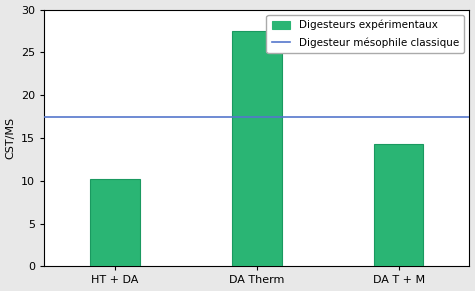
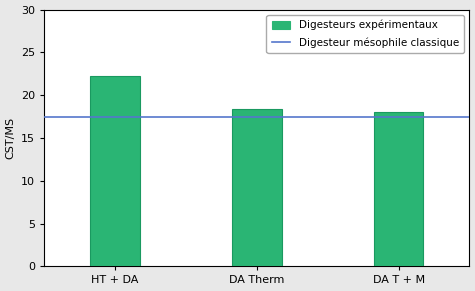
HT + DA: 10.2 -> 22.2
DA Therm: 27.5 -> 18.4
DA T + M: 14.3 -> 18.0
